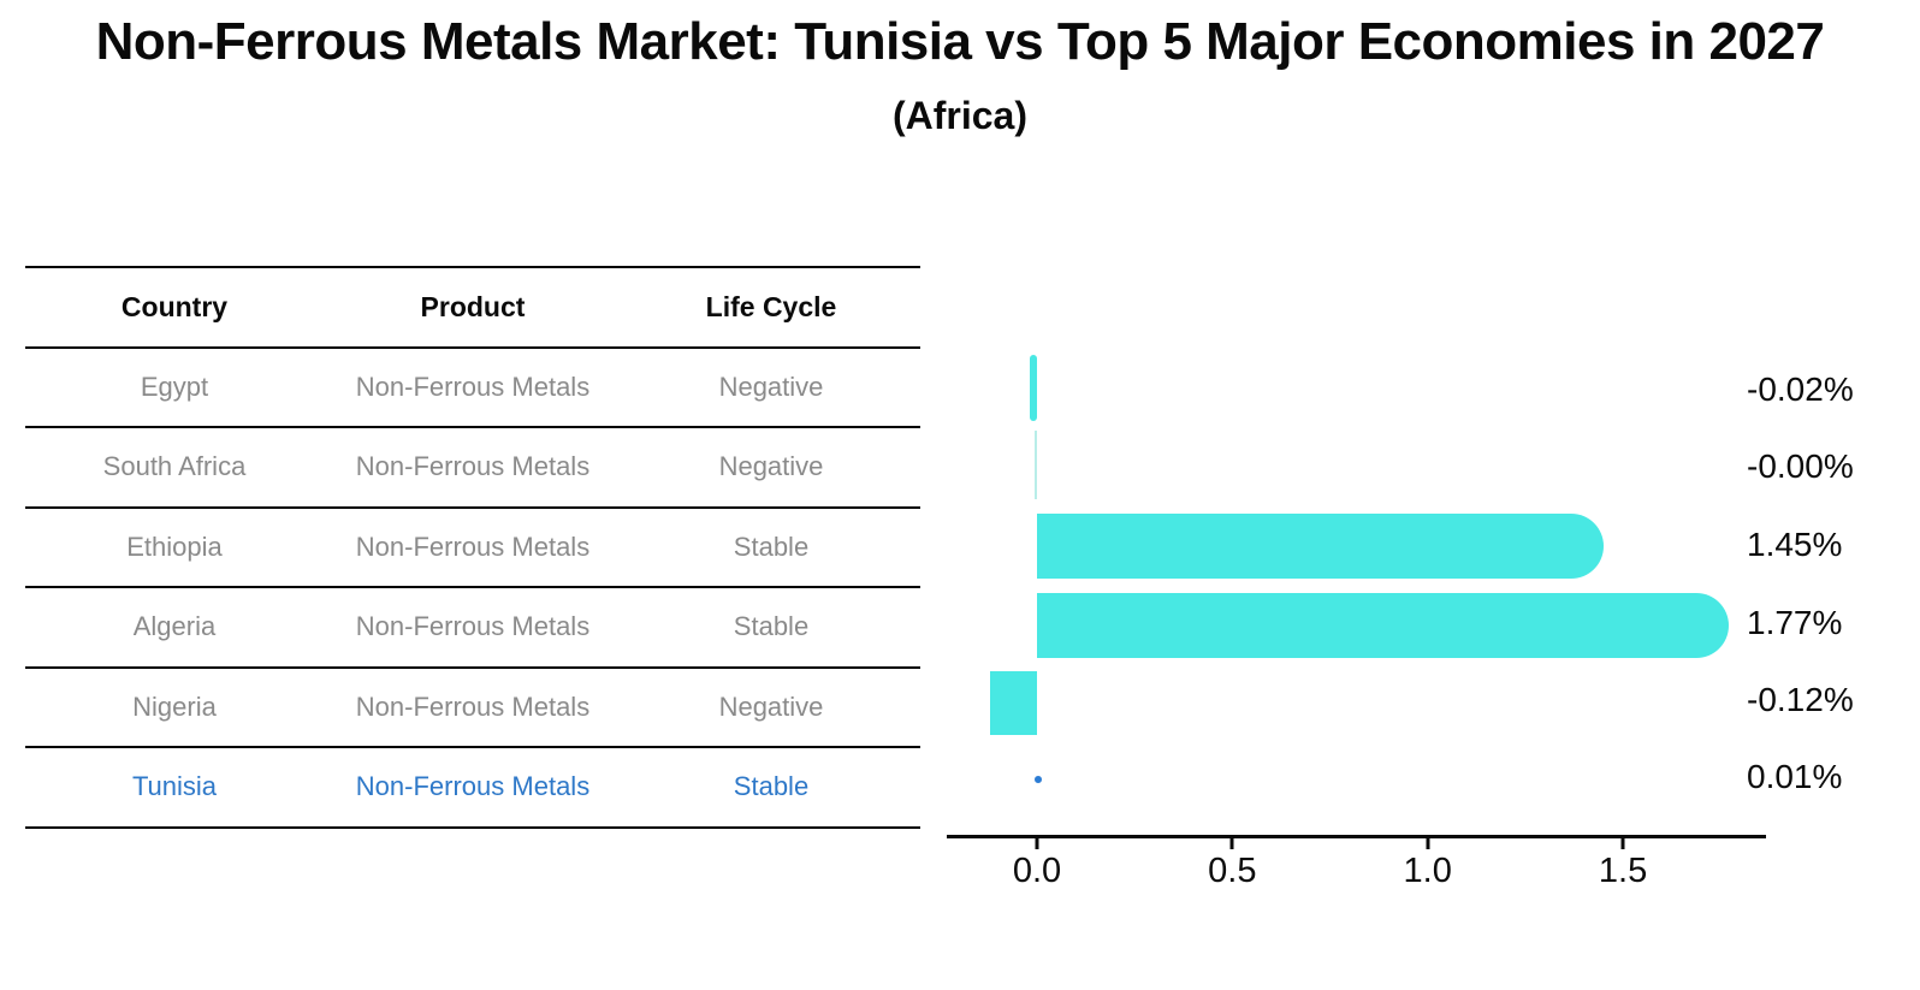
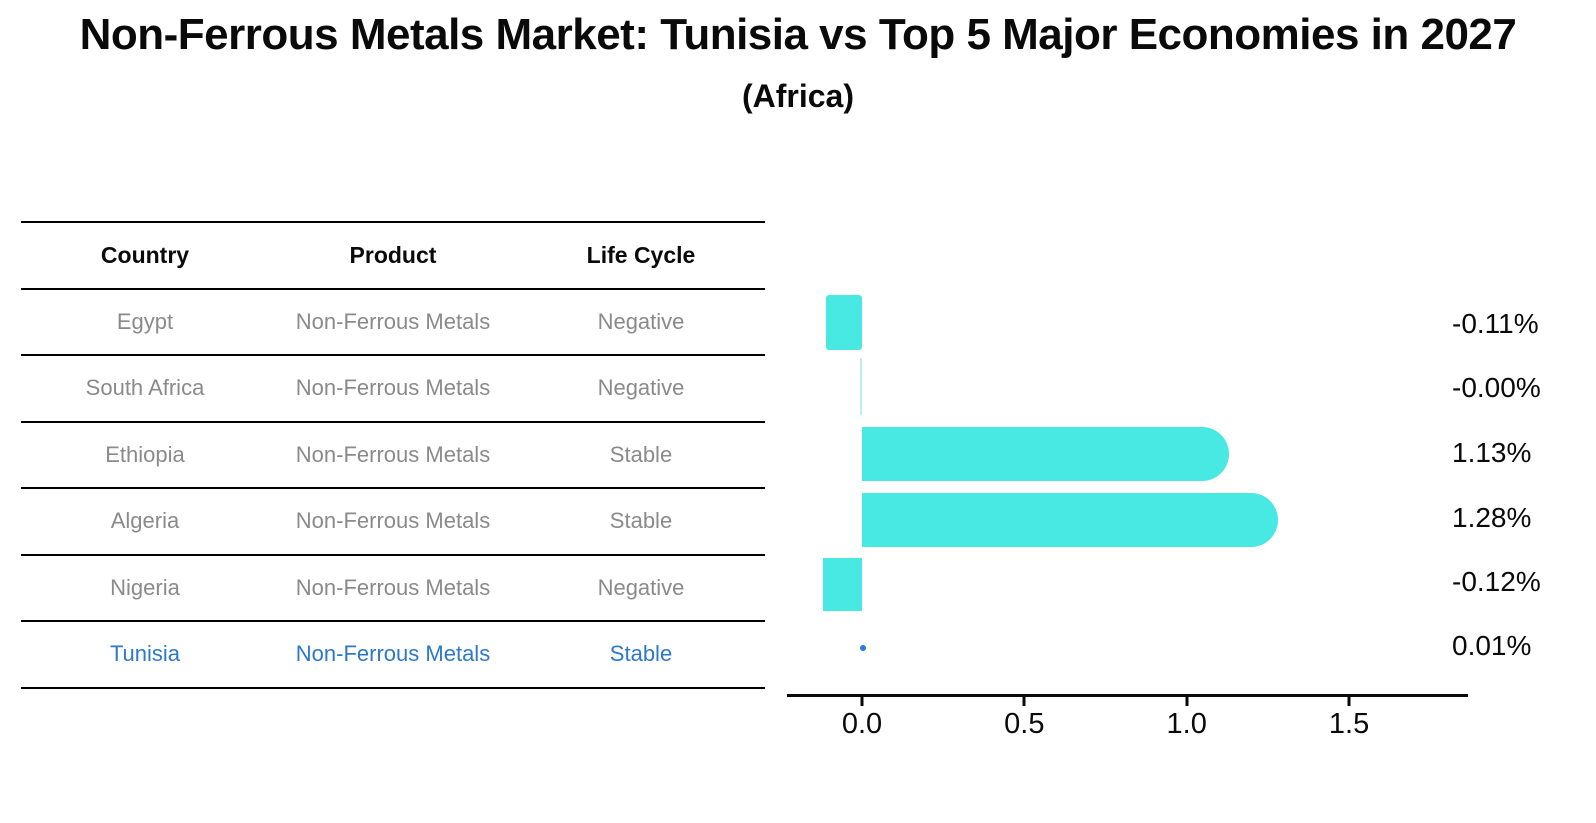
Egypt: -0.02% -> -0.11%
Ethiopia: 1.45% -> 1.13%
Algeria: 1.77% -> 1.28%
